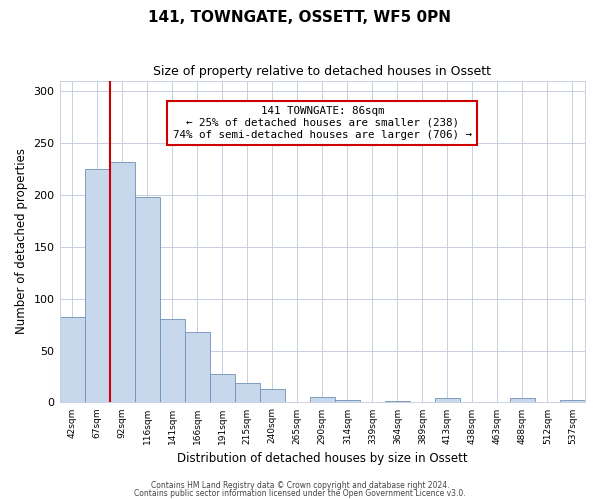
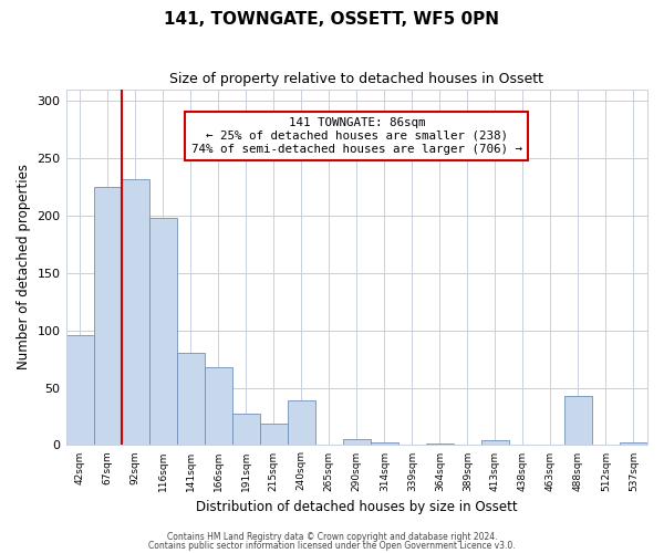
42sqm: 82 -> 96
240sqm: 13 -> 39
488sqm: 4 -> 43
